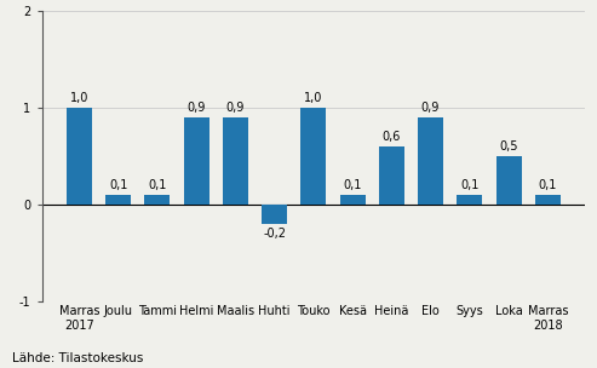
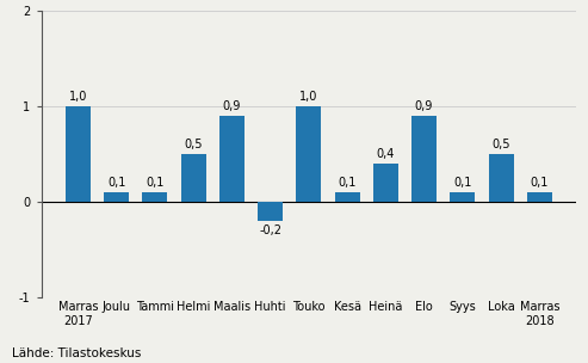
Helmi: 0,9 -> 0,5
Heinä: 0,6 -> 0,4
